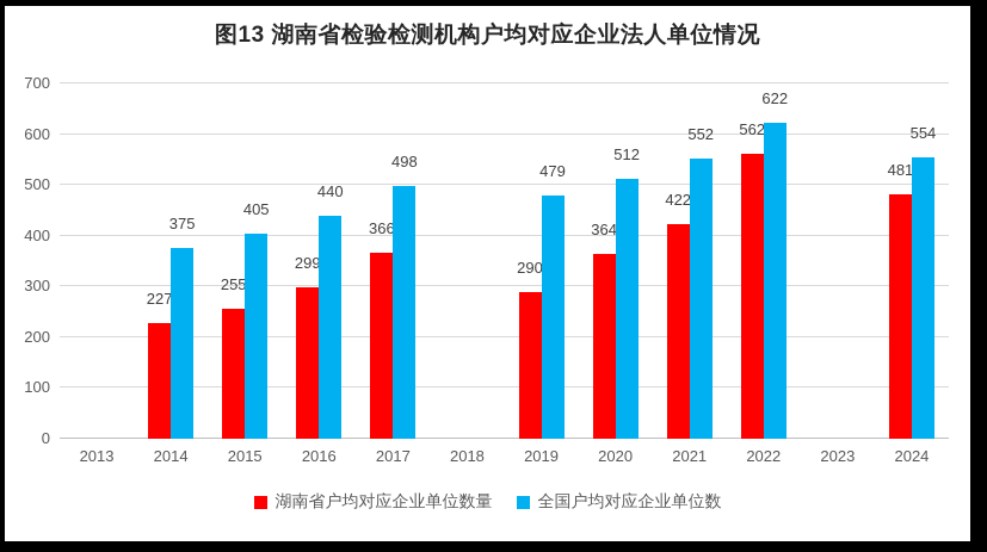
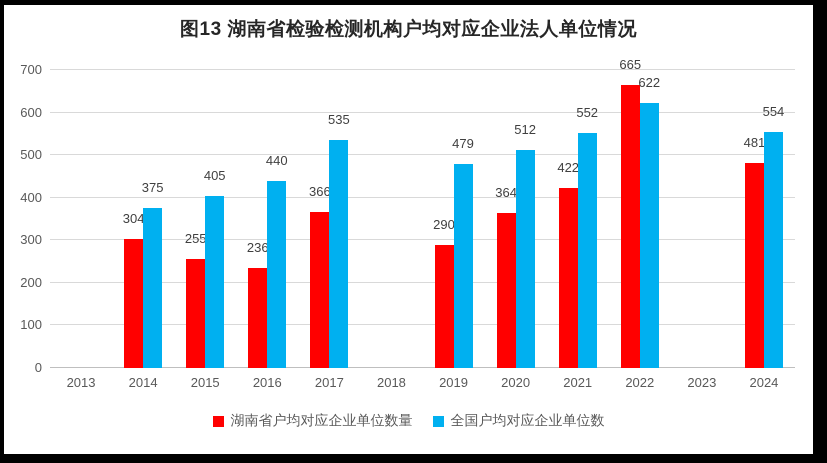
湖南省户均对应企业单位数量/2014: 227 -> 304
湖南省户均对应企业单位数量/2016: 299 -> 236
全国户均对应企业单位数/2017: 498 -> 535
湖南省户均对应企业单位数量/2022: 562 -> 665
